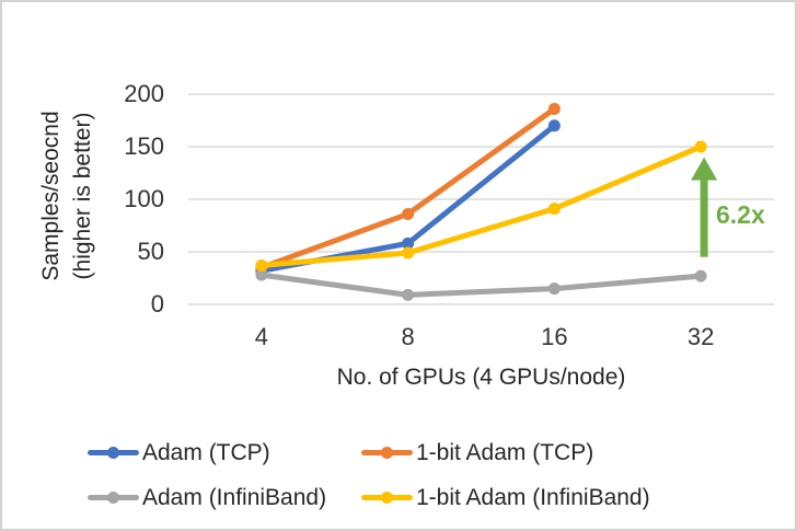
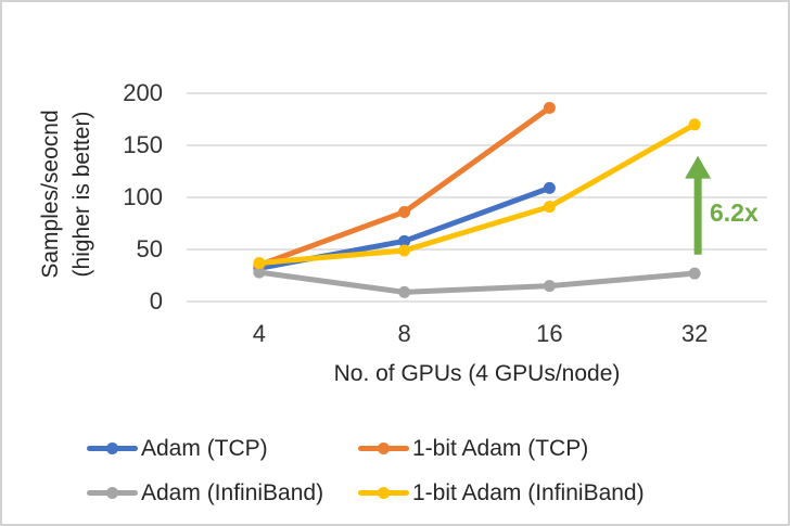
Adam (TCP)/16: 170 -> 110
1-bit Adam (InfiniBand)/32: 150 -> 170
